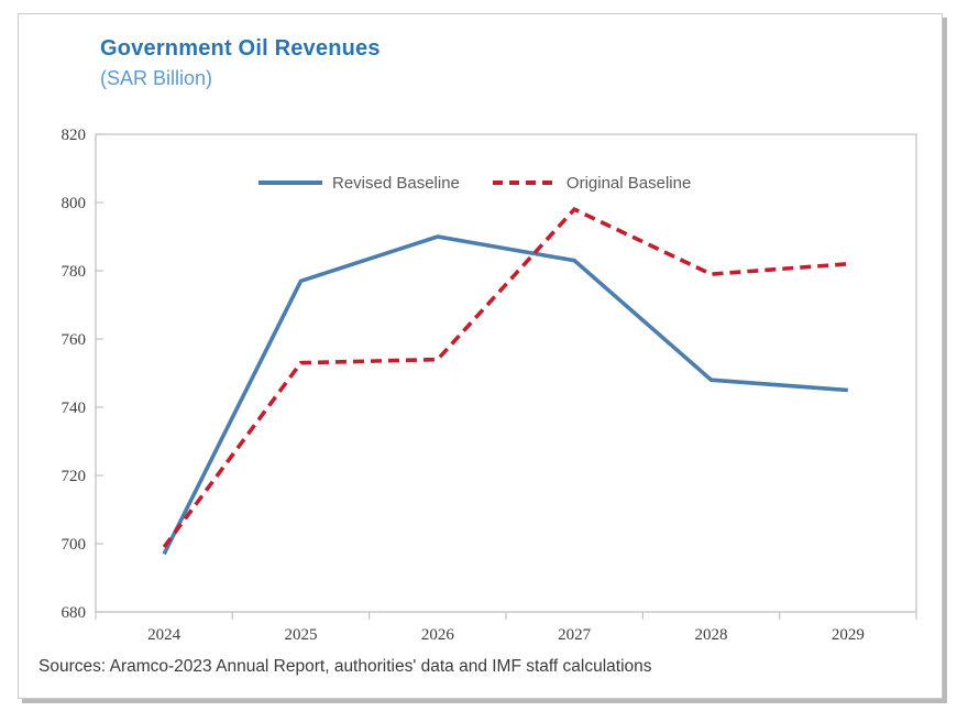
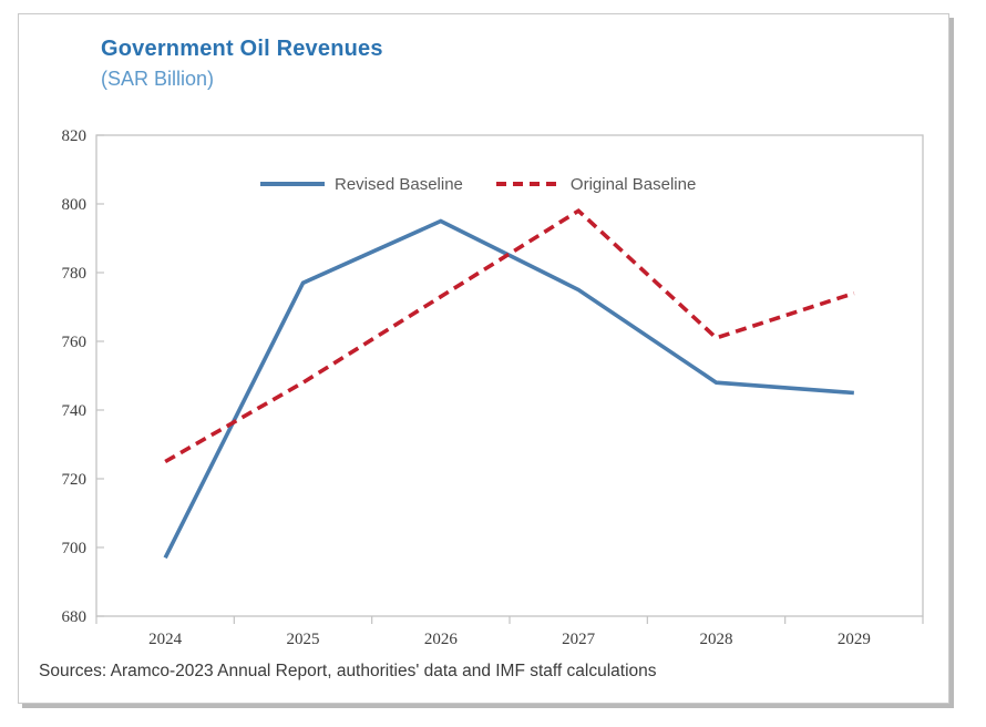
Original Baseline/2024: 699 -> 725
Original Baseline/2025: 753 -> 748
Revised Baseline/2026: 790 -> 795
Original Baseline/2026: 754 -> 773
Revised Baseline/2027: 783 -> 775
Original Baseline/2028: 779 -> 761
Original Baseline/2029: 782 -> 774
